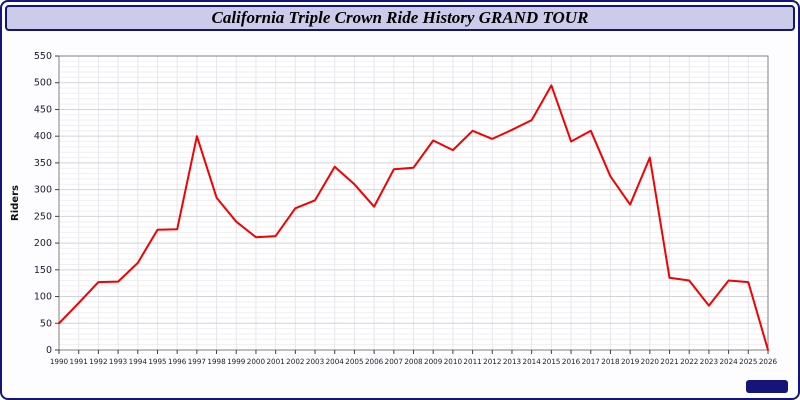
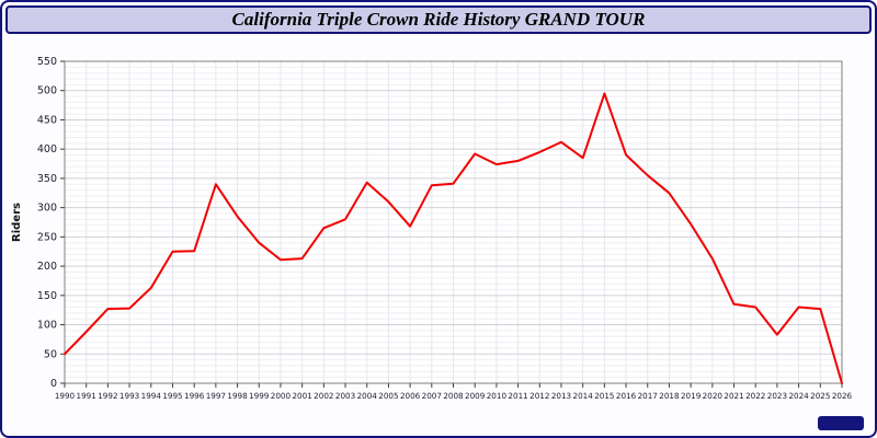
1997: 400 -> 340
2011: 410 -> 380
2014: 430 -> 380
2017: 410 -> 360
2020: 360 -> 210
